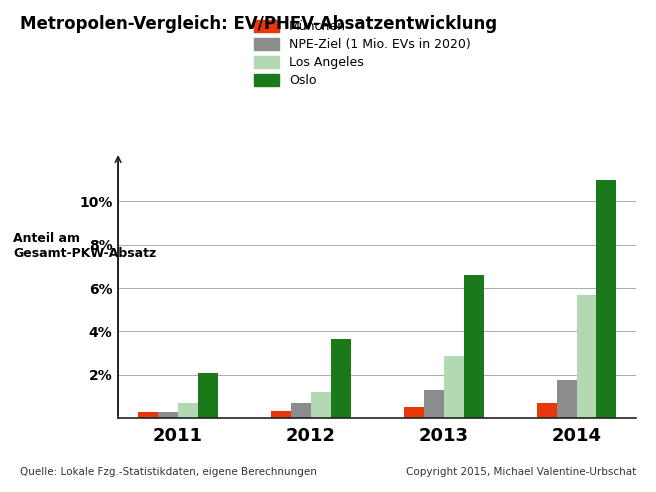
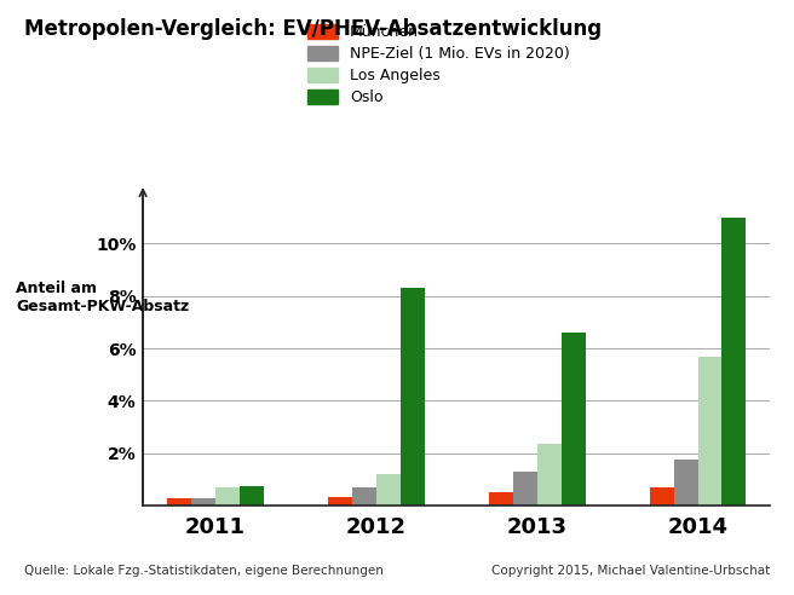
Oslo/2011: 2.10% -> 0.75%
Oslo/2012: 3.65% -> 8.30%
Los Angeles/2013: 2.85% -> 2.35%
